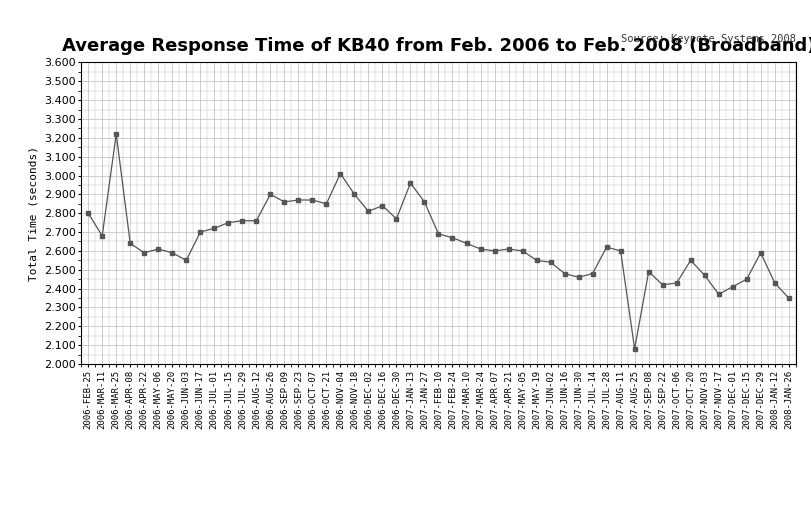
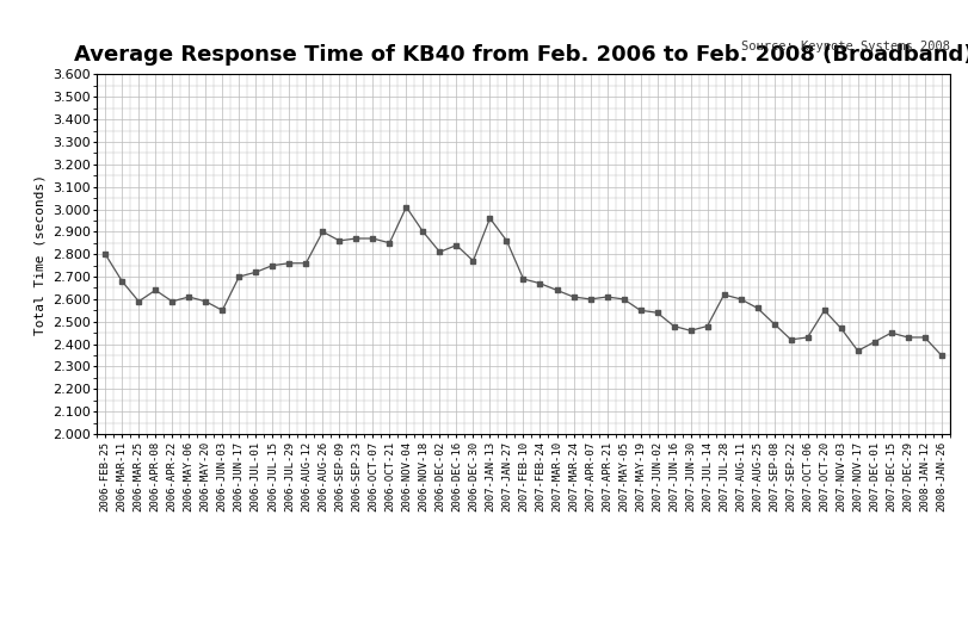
2006-MAR-25: 3.22 -> 2.59
2007-AUG-25: 2.08 -> 2.56
2007-DEC-29: 2.59 -> 2.43
